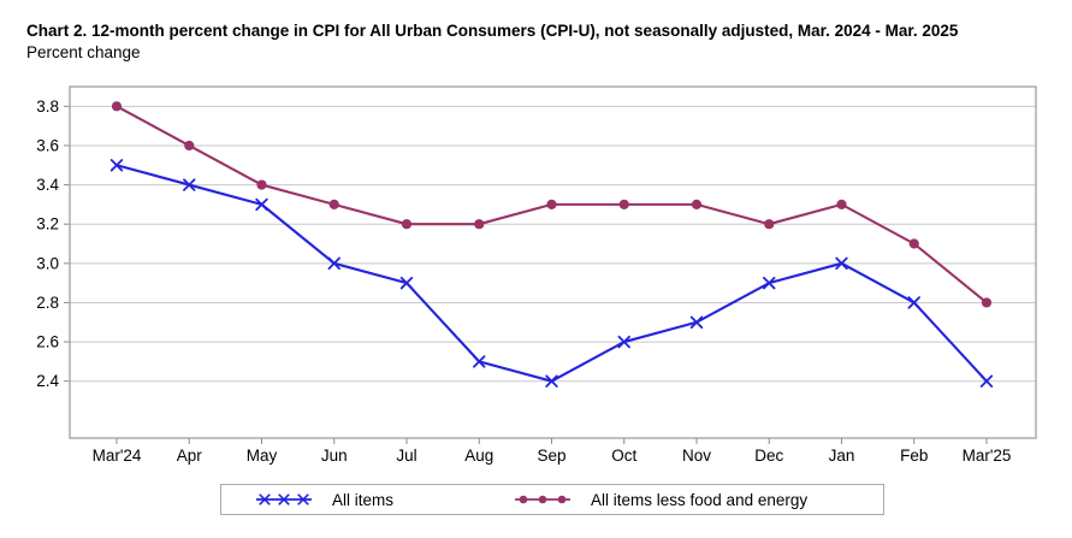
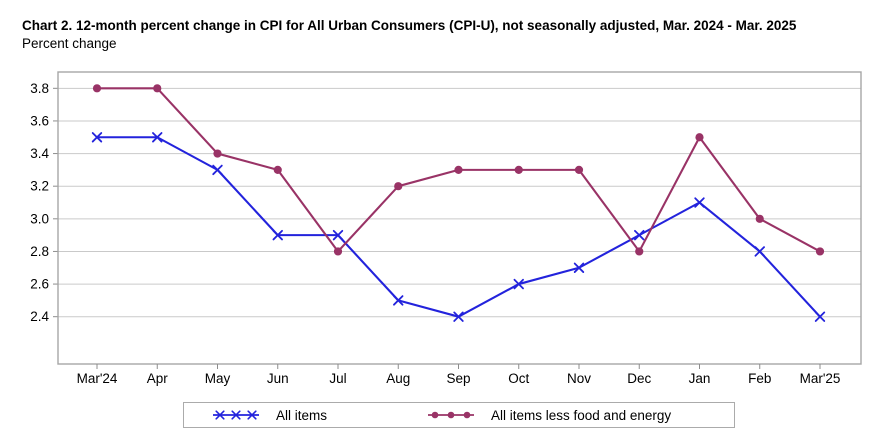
All items/Apr: 3.4 -> 3.5
All items less food and energy/Apr: 3.6 -> 3.8
All items/Jun: 3.0 -> 2.9
All items less food and energy/Jul: 3.2 -> 2.8
All items less food and energy/Dec: 3.2 -> 2.8
All items/Jan: 3.0 -> 3.1
All items less food and energy/Jan: 3.3 -> 3.5
All items less food and energy/Feb: 3.1 -> 3.0
